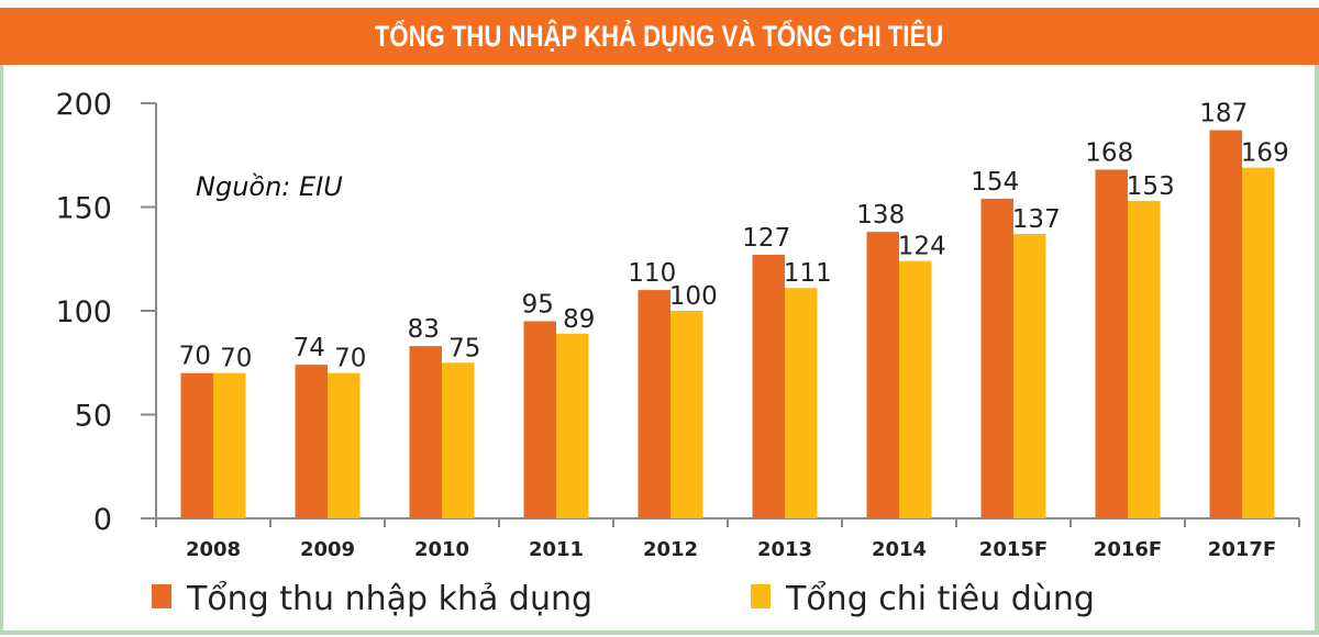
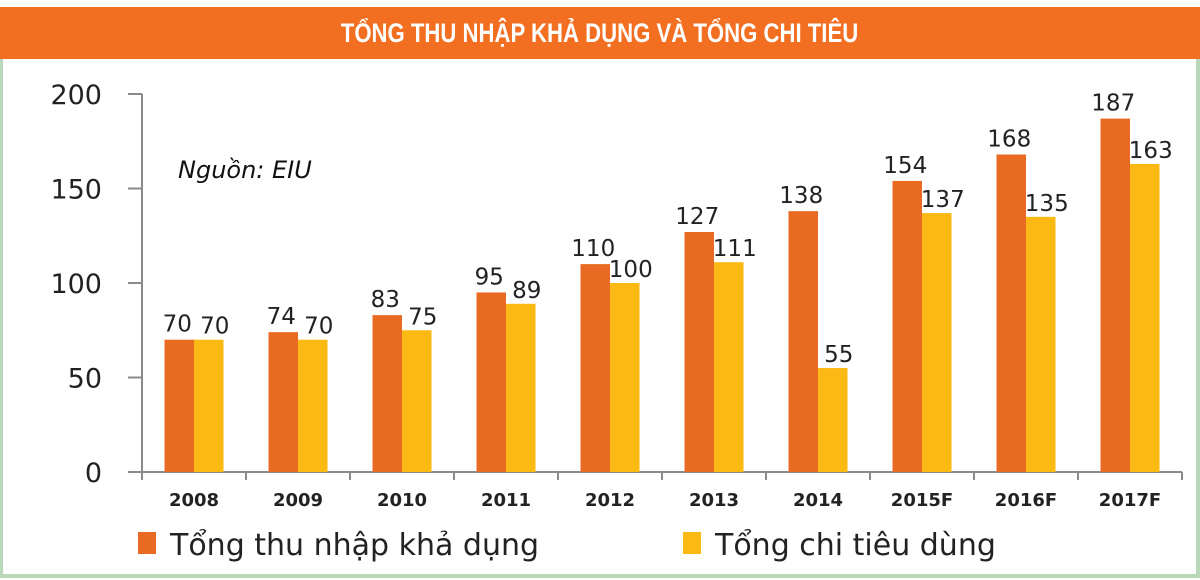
Tổng chi tiêu dùng/2014: 124 -> 55
Tổng chi tiêu dùng/2016F: 153 -> 135
Tổng chi tiêu dùng/2017F: 169 -> 163
